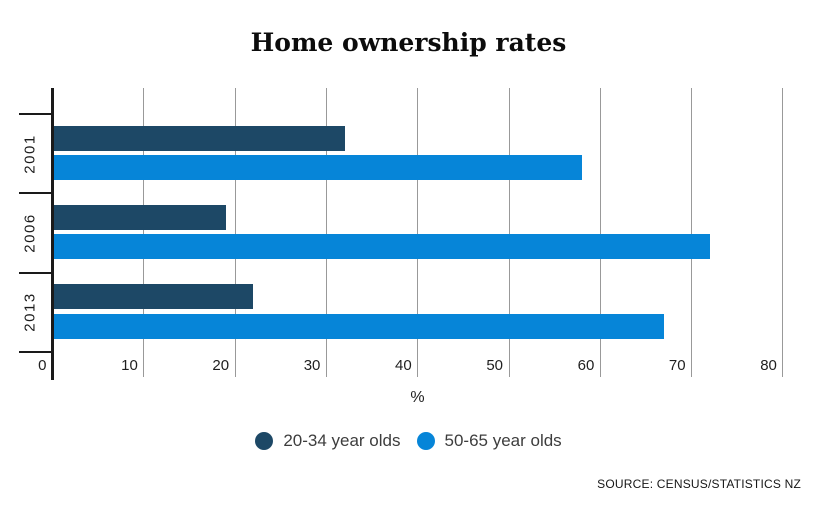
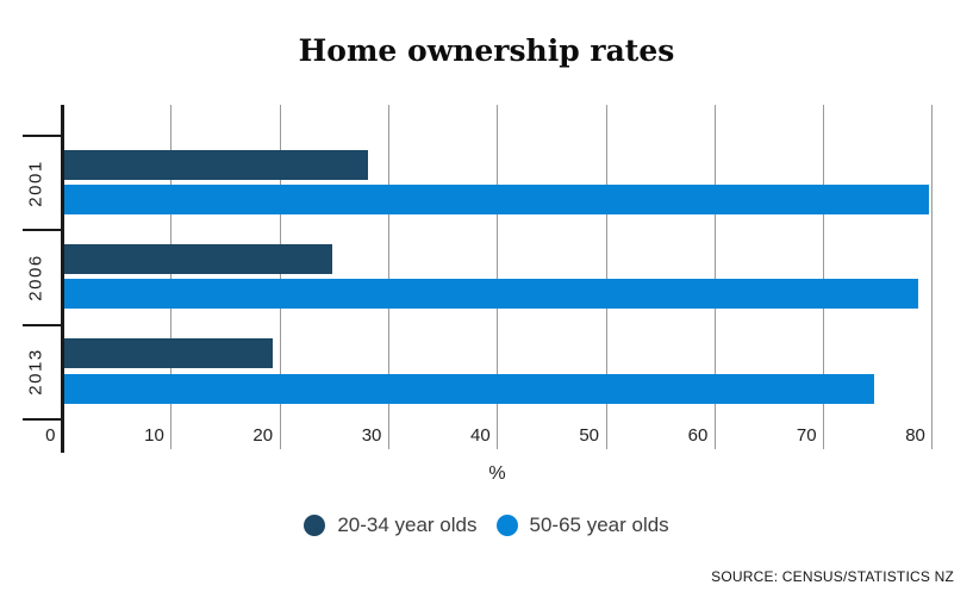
20-34 year olds/2001: 32 -> 28
50-65 year olds/2001: 58 -> 80
20-34 year olds/2006: 19 -> 25
50-65 year olds/2006: 72 -> 79
20-34 year olds/2013: 22 -> 19
50-65 year olds/2013: 67 -> 75
